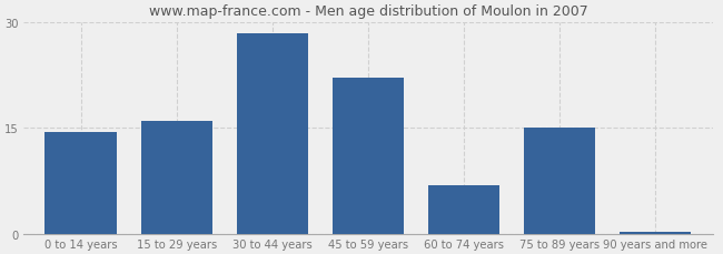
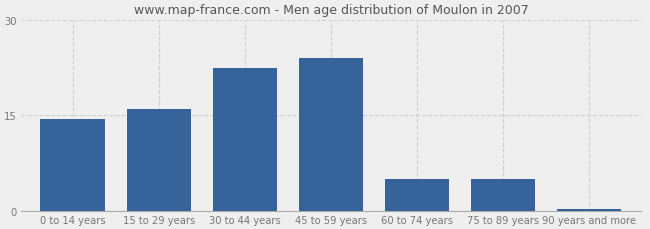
30 to 44 years: 28.4 -> 22.5
45 to 59 years: 22.2 -> 24.0
60 to 74 years: 6.8 -> 5.0
75 to 89 years: 15.0 -> 5.0
